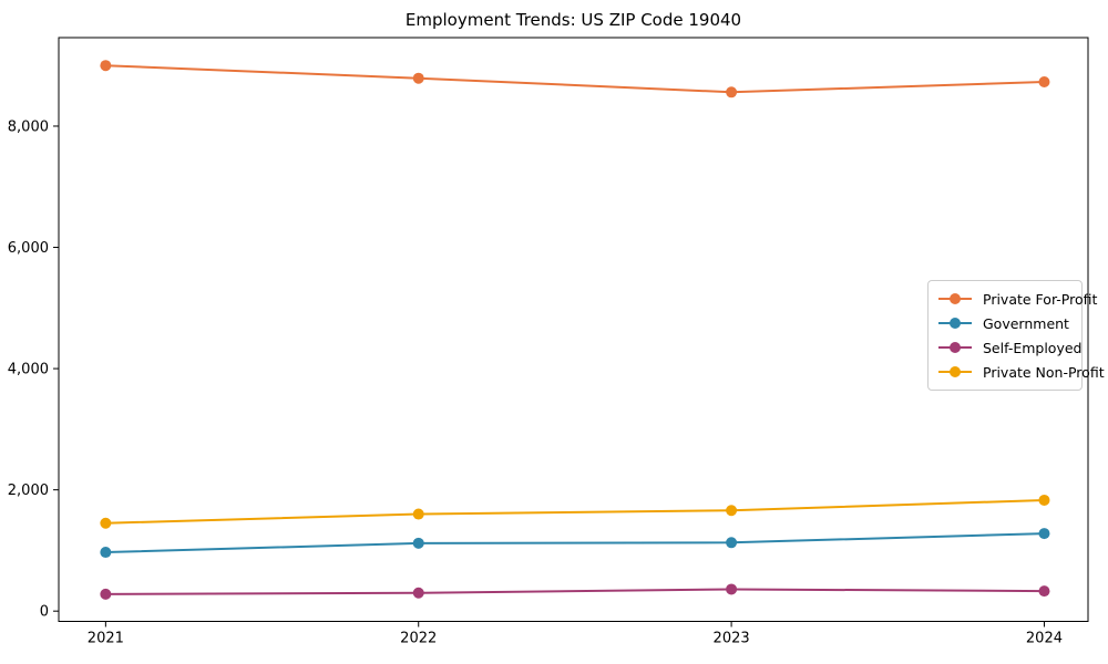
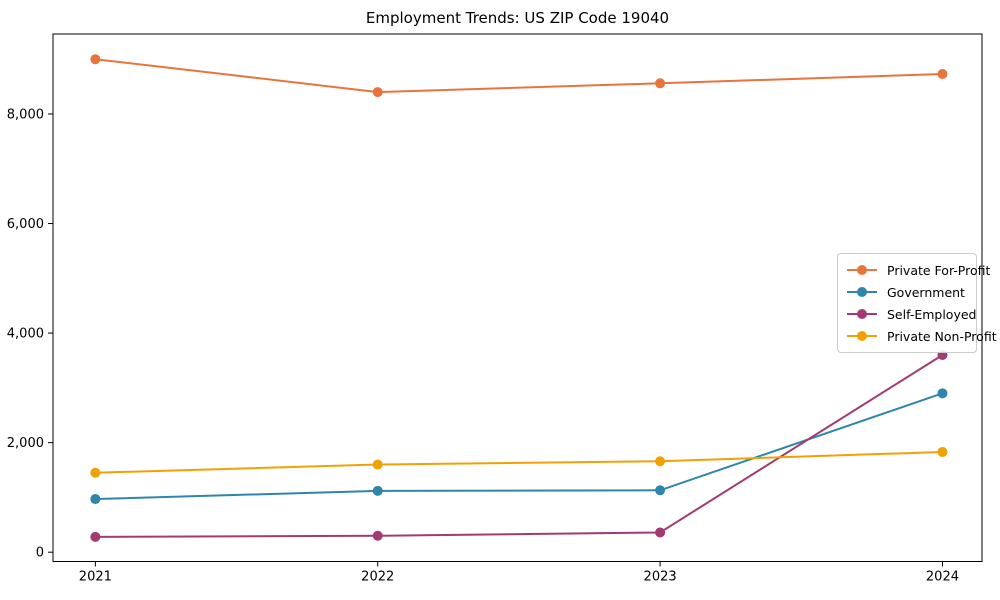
Private For-Profit/2022: 8800 -> 8400
Government/2024: 1300 -> 2900
Self-Employed/2024: 300 -> 3600
